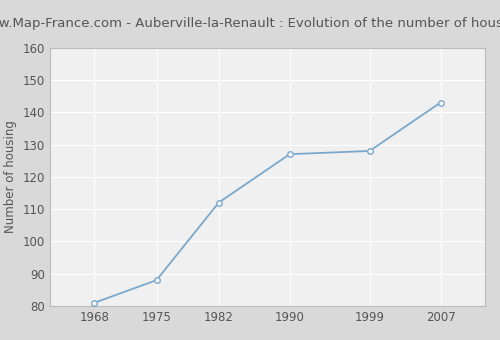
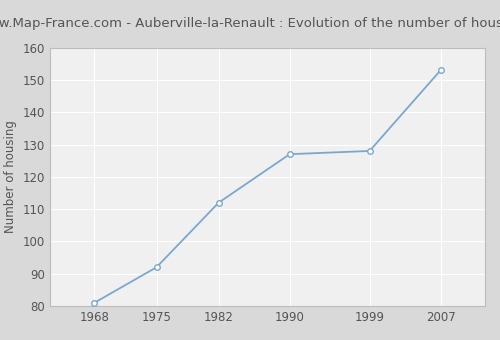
1975: 88 -> 92
2007: 143 -> 153
